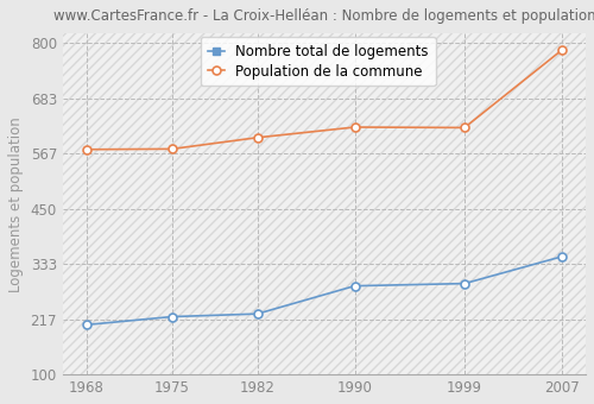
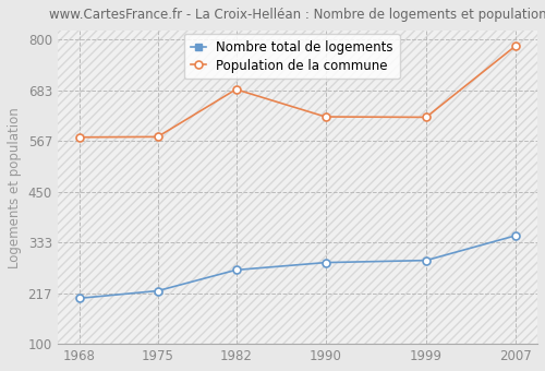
Nombre total de logements/1982: 228 -> 270
Population de la commune/1982: 600 -> 685
